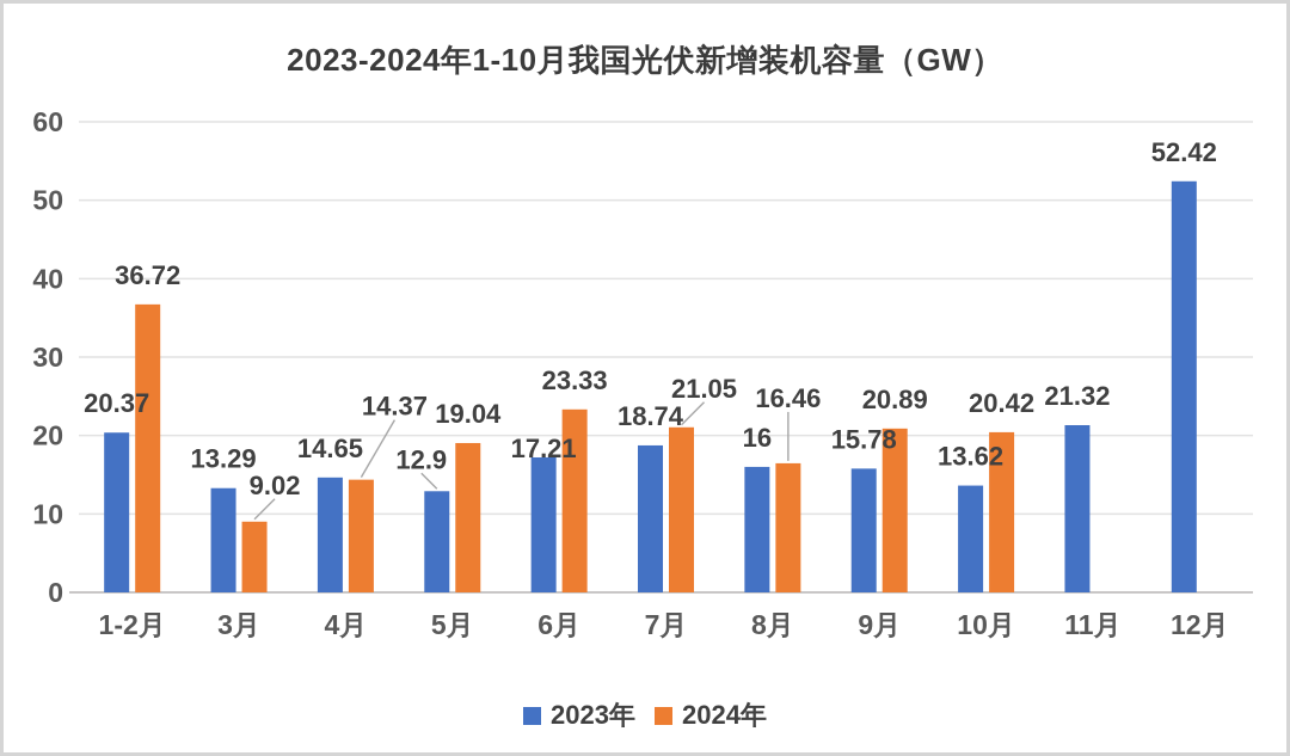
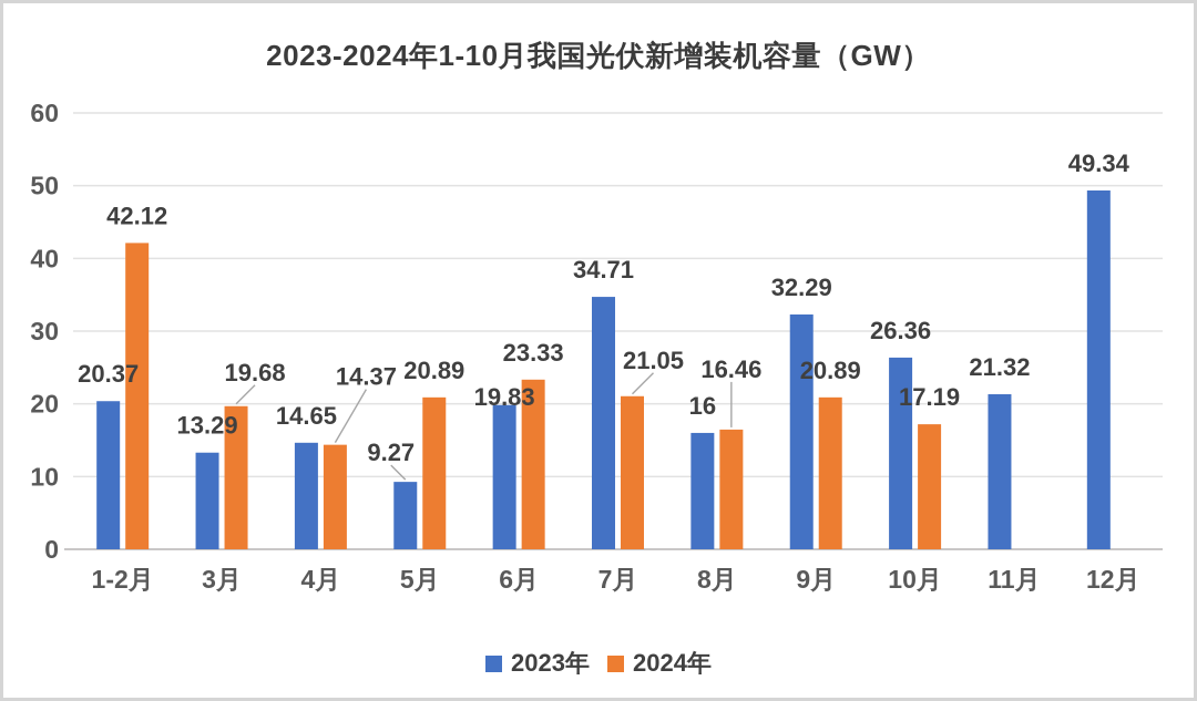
2024年/1-2月: 36.72 -> 42.12
2024年/3月: 9.02 -> 19.68
2023年/5月: 12.9 -> 9.27
2024年/5月: 19.04 -> 20.89
2023年/6月: 17.21 -> 19.83
2023年/7月: 18.74 -> 34.71
2023年/9月: 15.78 -> 32.29
2023年/10月: 13.62 -> 26.36
2024年/10月: 20.42 -> 17.19
2023年/12月: 52.42 -> 49.34
